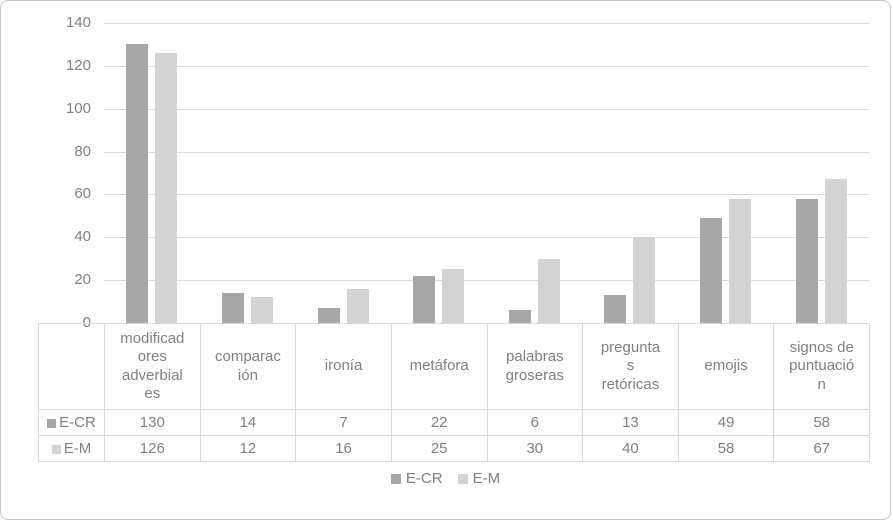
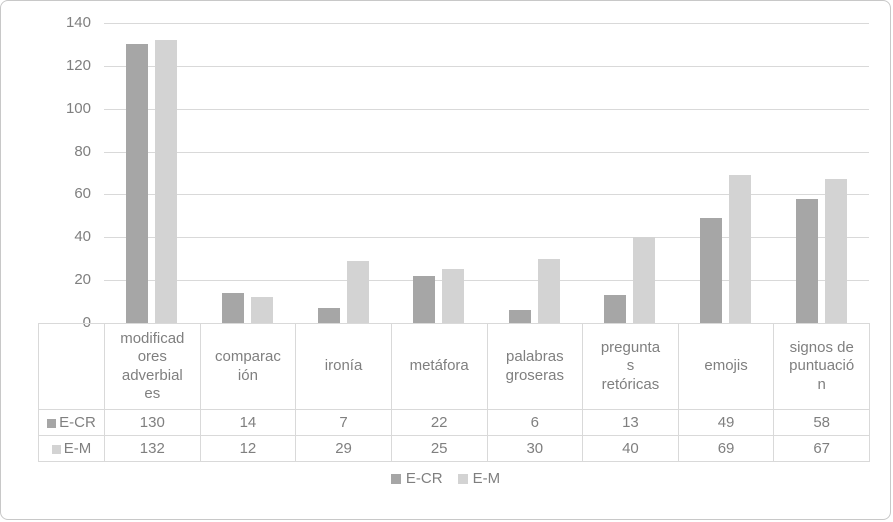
E-M/modificadores adverbiales: 126 -> 132
E-M/ironía: 16 -> 29
E-M/emojis: 58 -> 69
